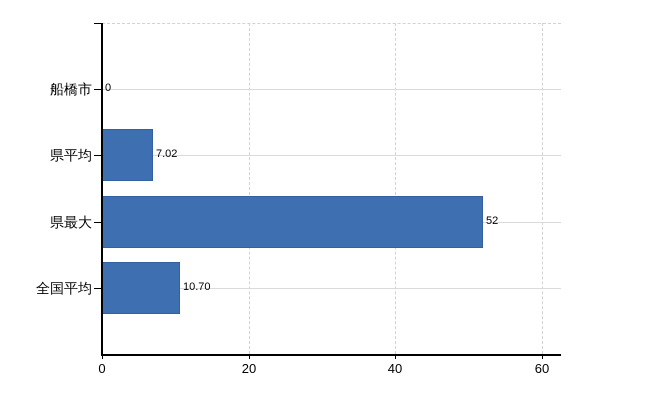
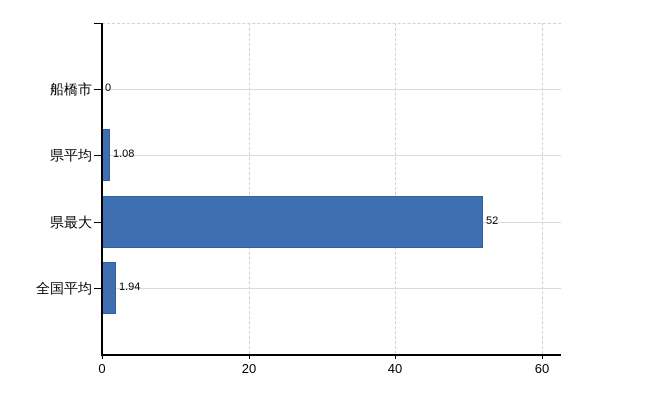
県平均: 7.02 -> 1.08
全国平均: 10.70 -> 1.94
